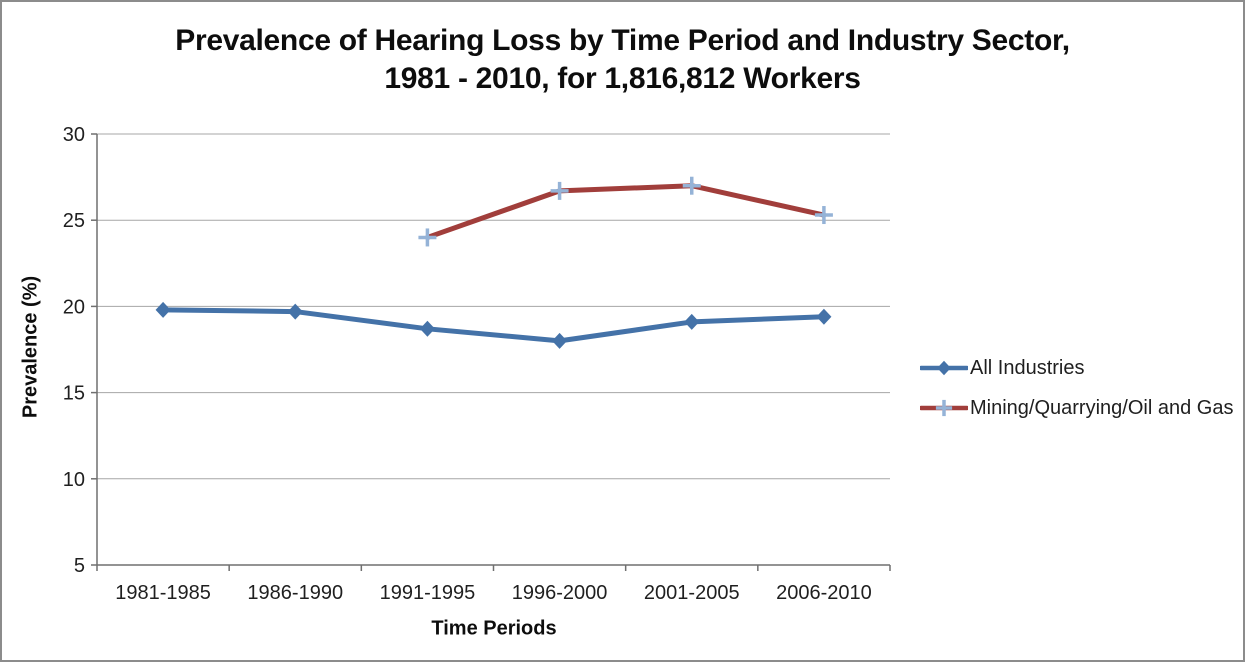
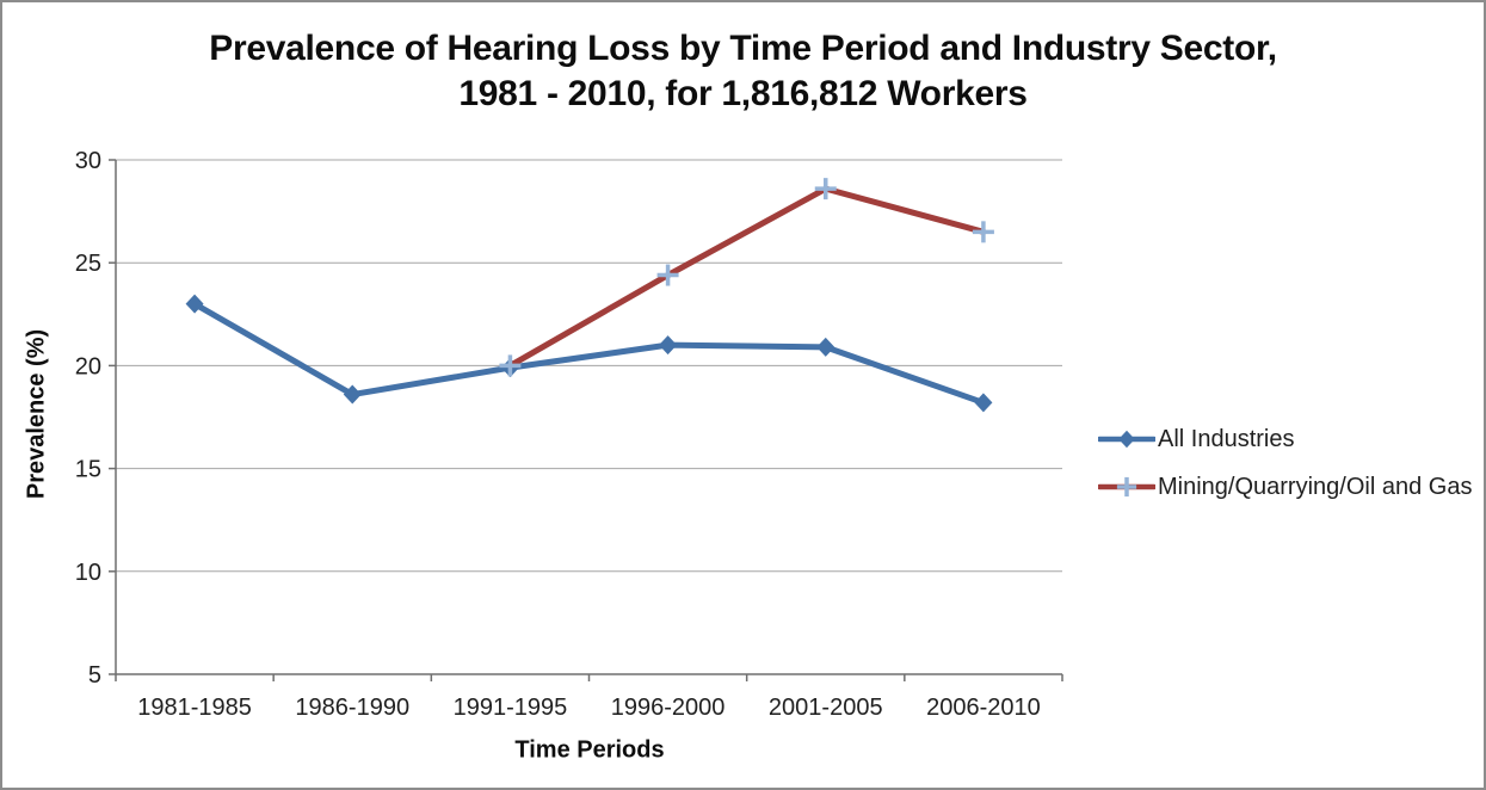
All Industries/1981-1985: 19.8 -> 23.0
All Industries/1986-1990: 19.7 -> 18.6
All Industries/1991-1995: 18.7 -> 19.9
Mining/Quarrying/Oil and Gas/1991-1995: 24.0 -> 20.0
All Industries/1996-2000: 18.0 -> 21.0
Mining/Quarrying/Oil and Gas/1996-2000: 26.7 -> 24.4
All Industries/2001-2005: 19.1 -> 20.9
Mining/Quarrying/Oil and Gas/2001-2005: 27.0 -> 28.6
All Industries/2006-2010: 19.4 -> 18.2
Mining/Quarrying/Oil and Gas/2006-2010: 25.3 -> 26.5
